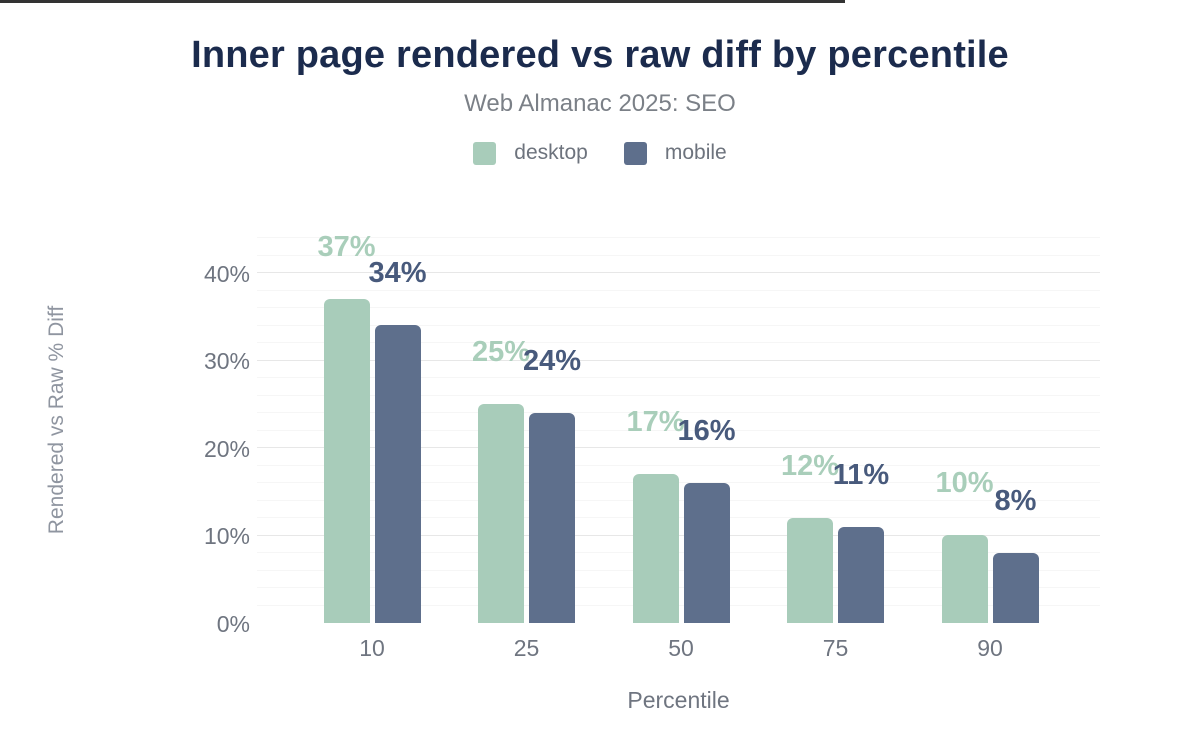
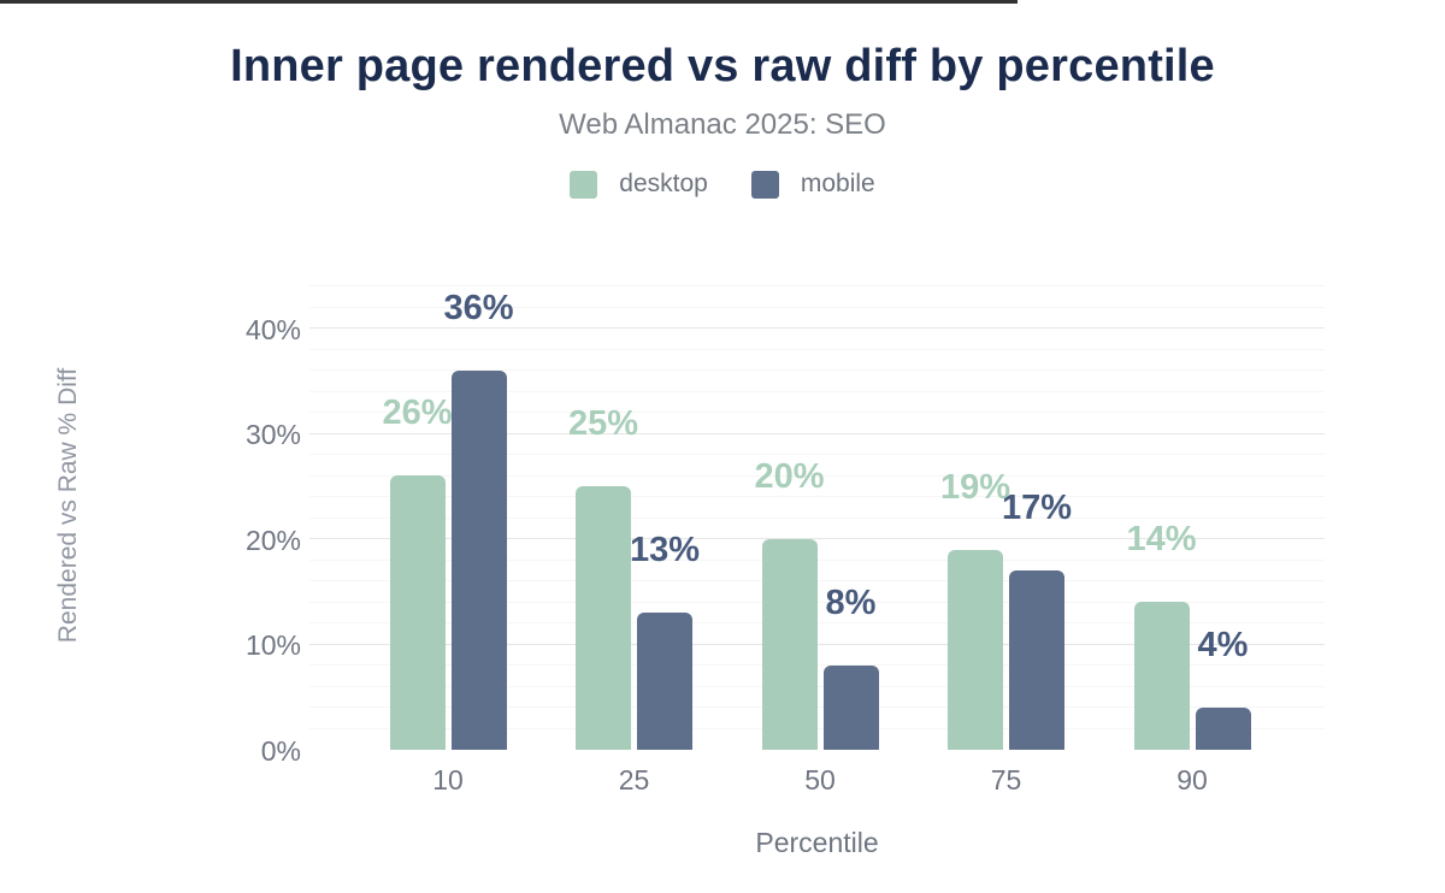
desktop/10: 37% -> 26%
mobile/10: 34% -> 36%
mobile/25: 24% -> 13%
desktop/50: 17% -> 20%
mobile/50: 16% -> 8%
desktop/75: 12% -> 19%
mobile/75: 11% -> 17%
desktop/90: 10% -> 14%
mobile/90: 8% -> 4%
